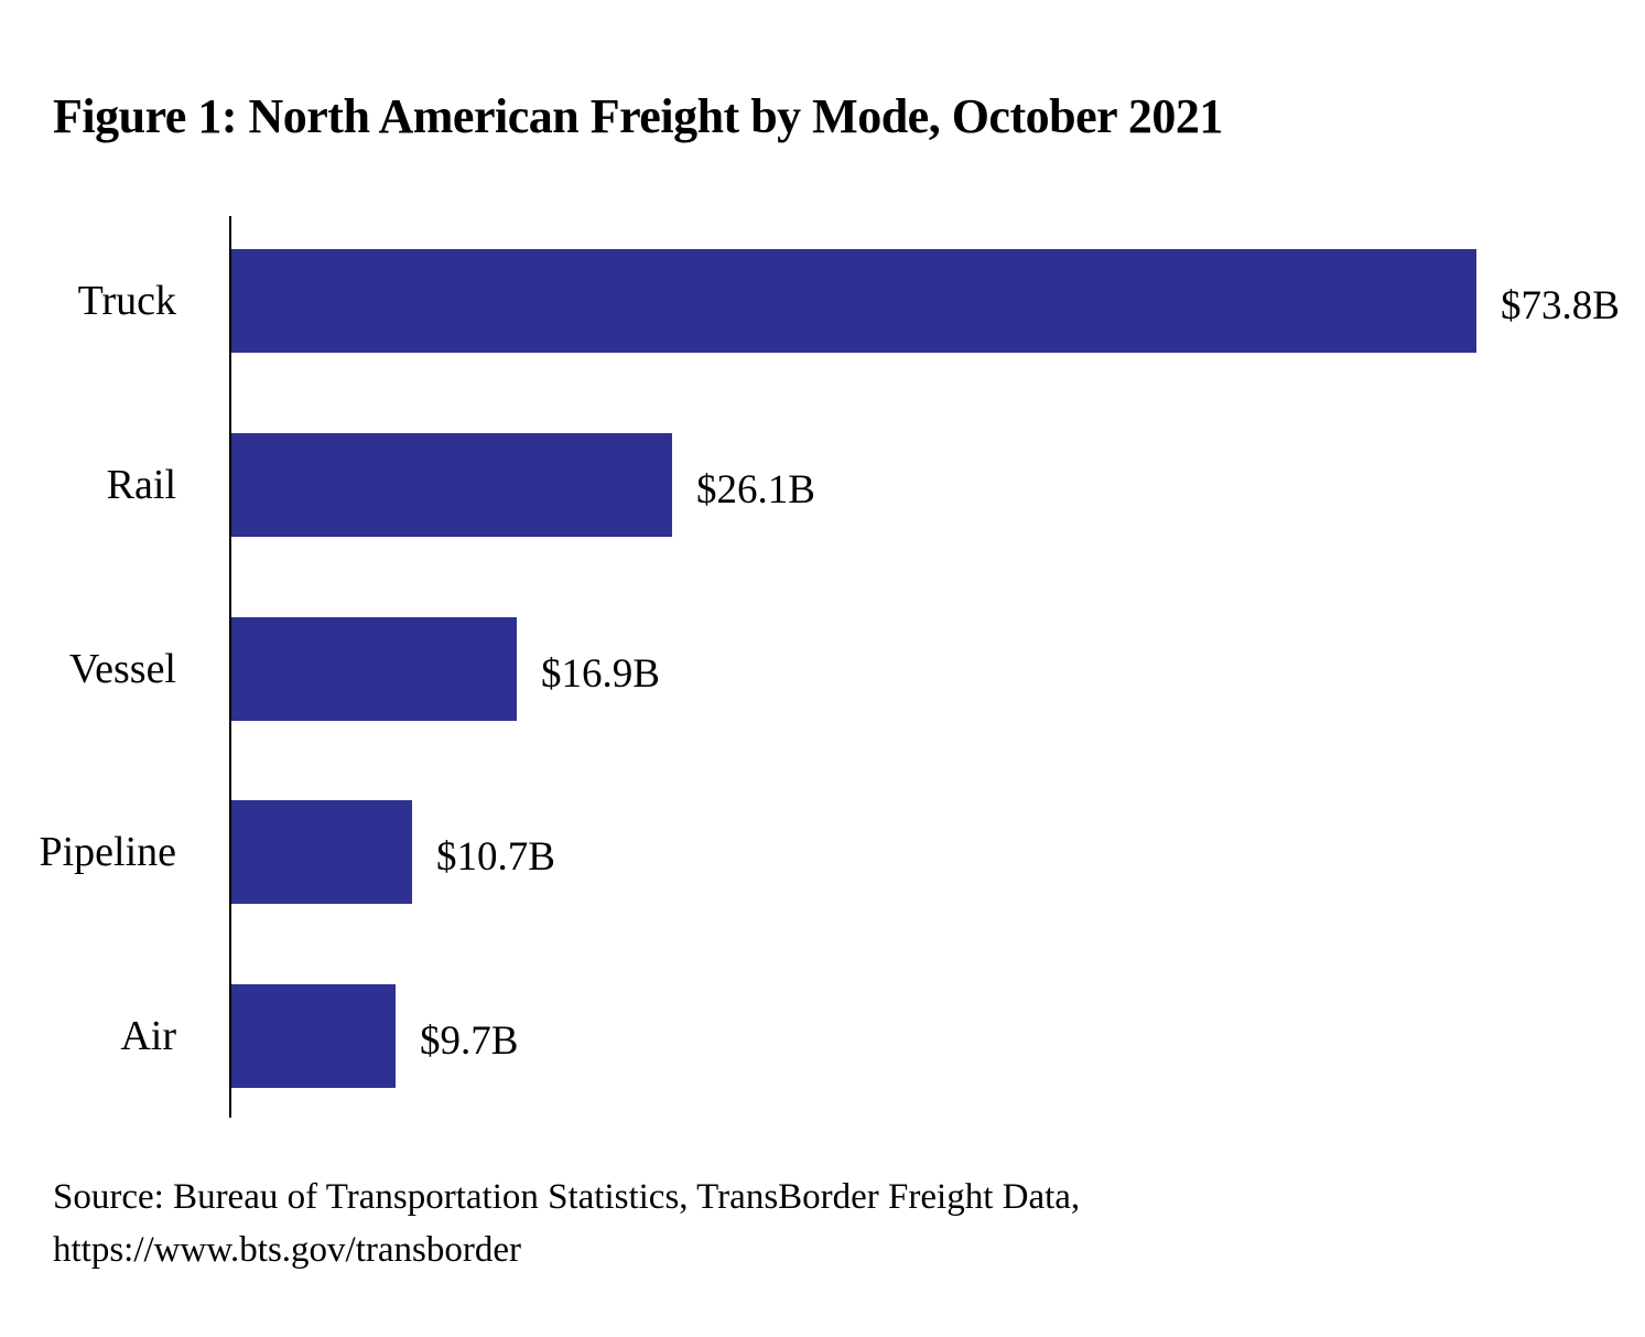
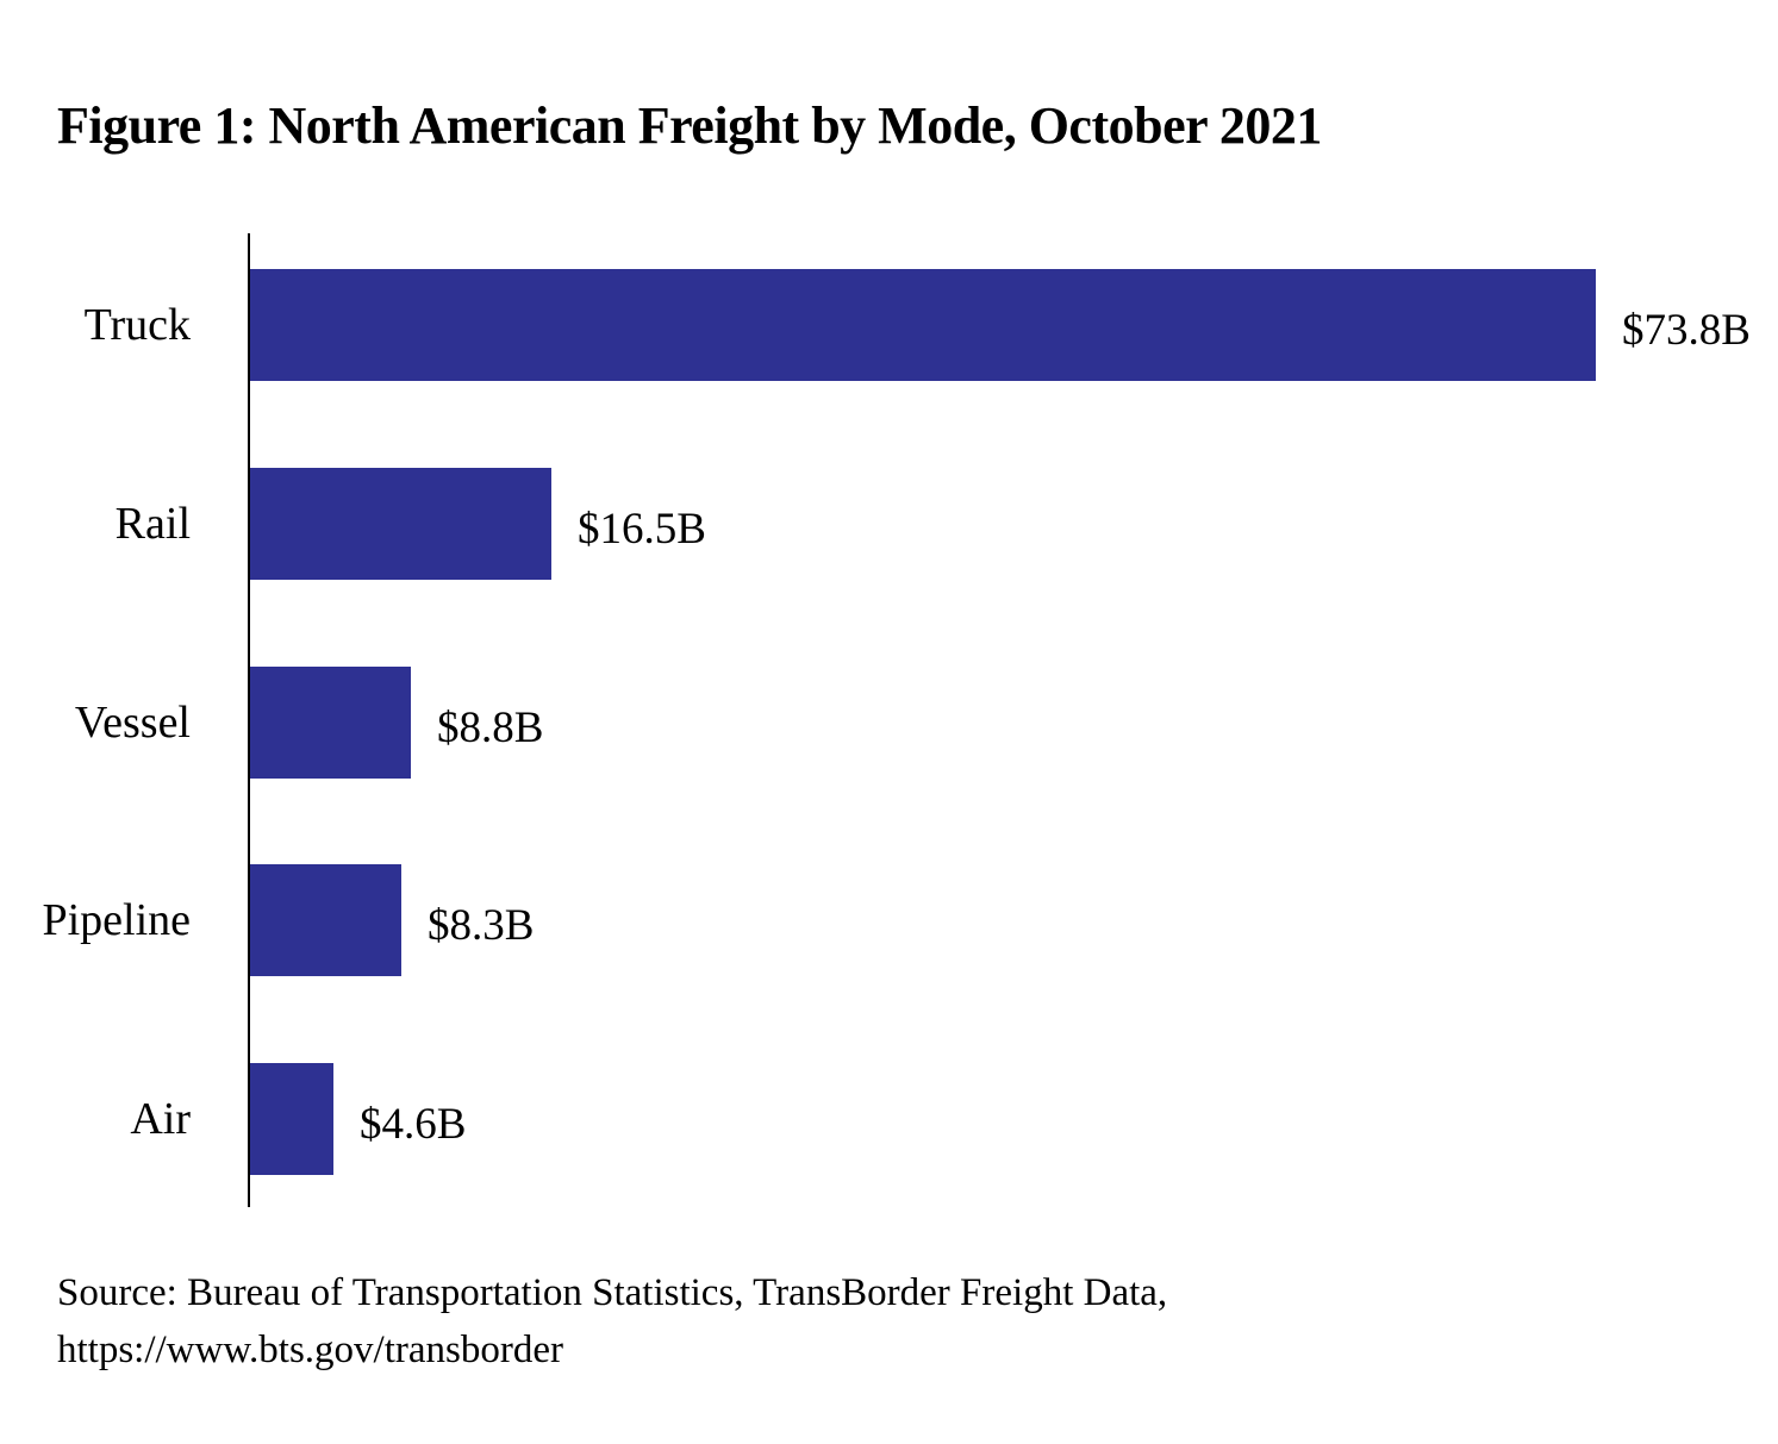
Rail: $26.1B -> $16.5B
Vessel: $16.9B -> $8.8B
Pipeline: $10.7B -> $8.3B
Air: $9.7B -> $4.6B
